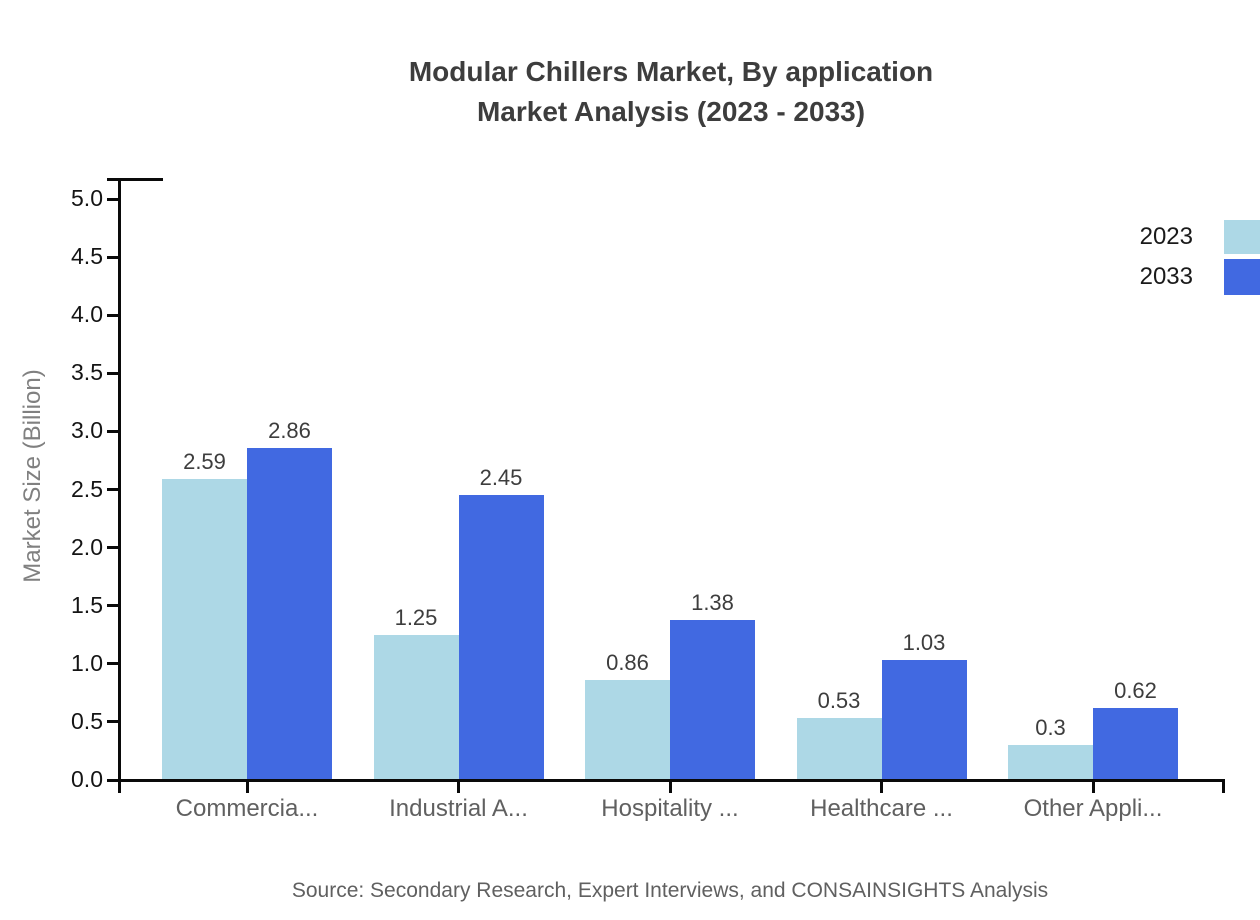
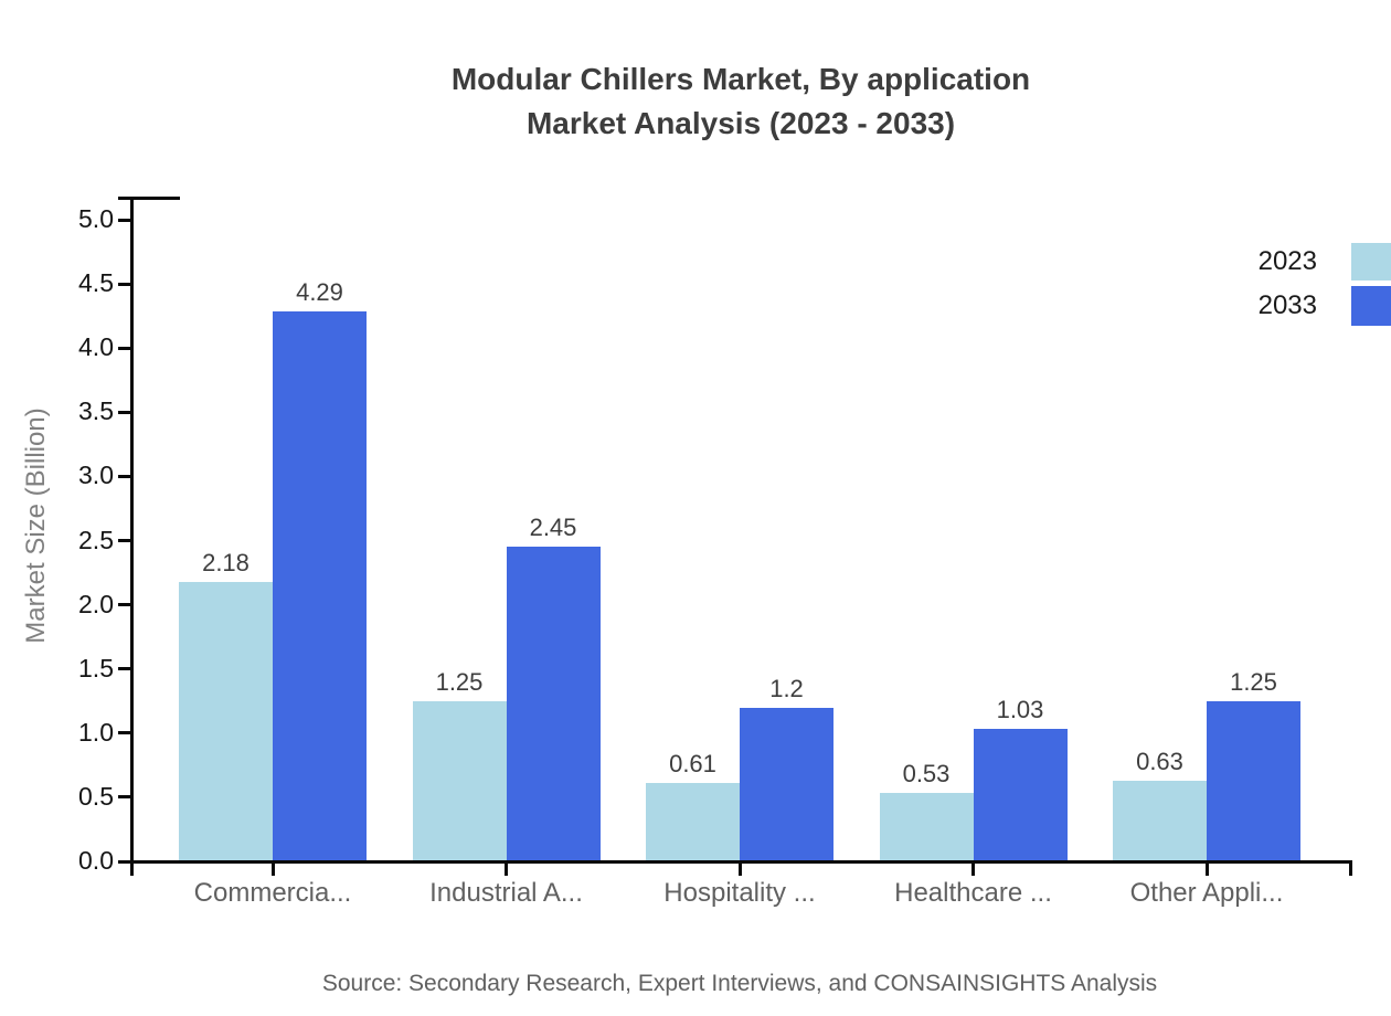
2023/Commercia...: 2.59 -> 2.18
2033/Commercia...: 2.86 -> 4.29
2023/Hospitality ...: 0.86 -> 0.61
2033/Hospitality ...: 1.38 -> 1.2
2023/Other Appli...: 0.3 -> 0.63
2033/Other Appli...: 0.62 -> 1.25
